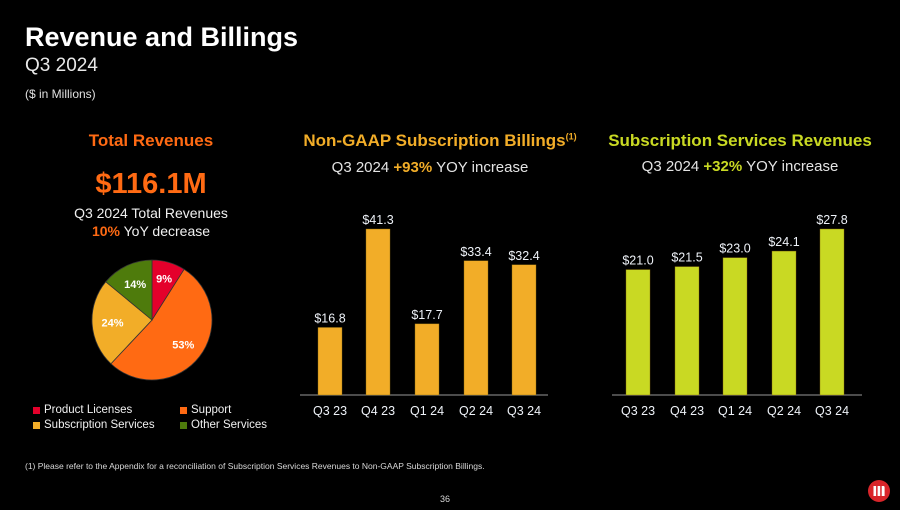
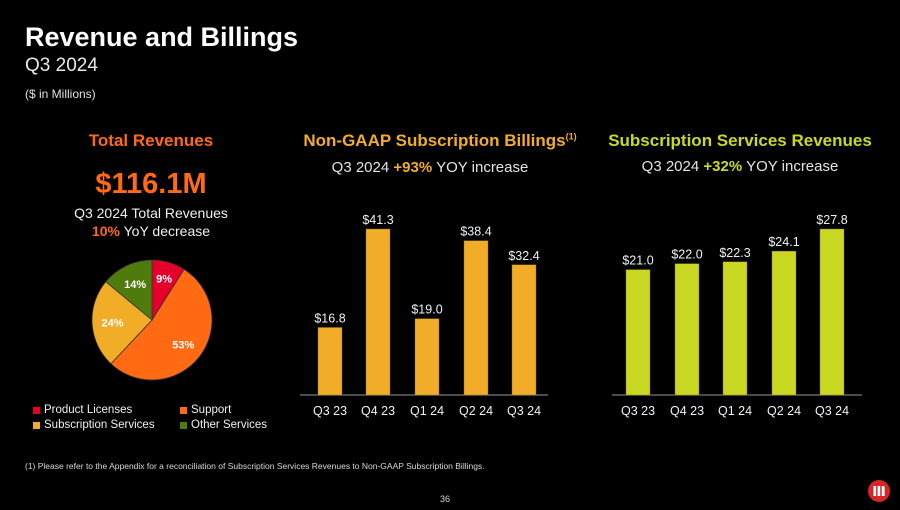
Non-GAAP Subscription Billings/Q1 24: $17.7 -> $19.0
Non-GAAP Subscription Billings/Q2 24: $33.4 -> $38.4
Subscription Services Revenues/Q4 23: $21.5 -> $22.0
Subscription Services Revenues/Q1 24: $23.0 -> $22.3
